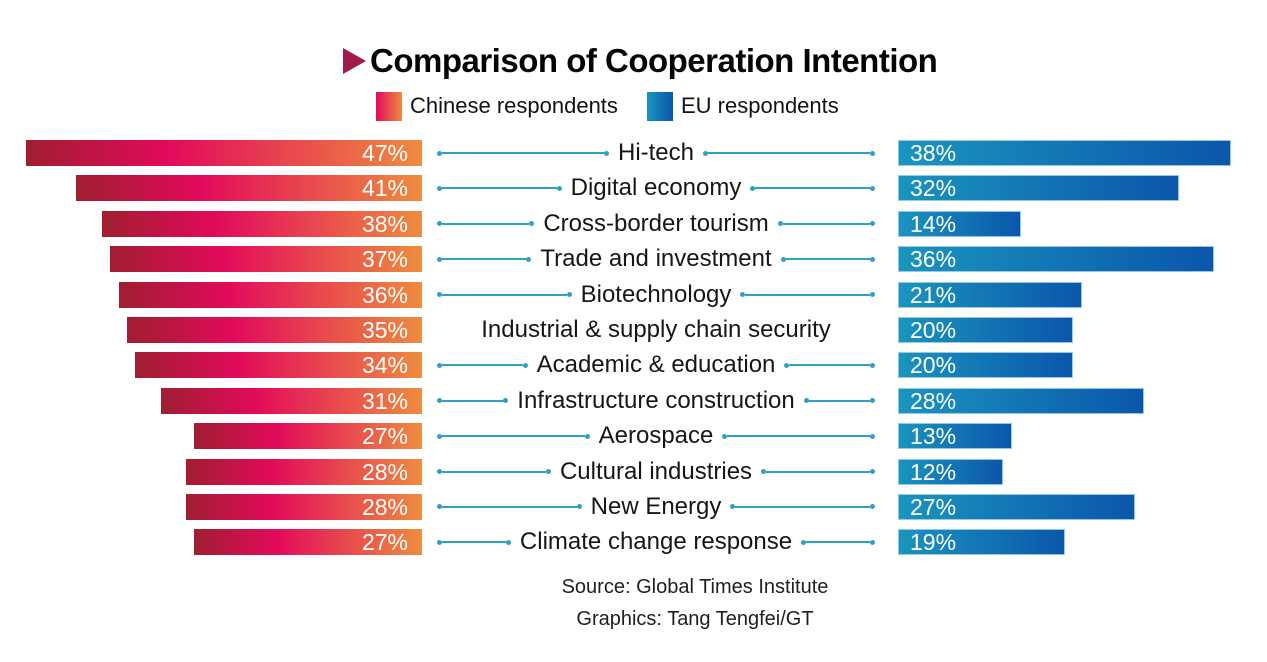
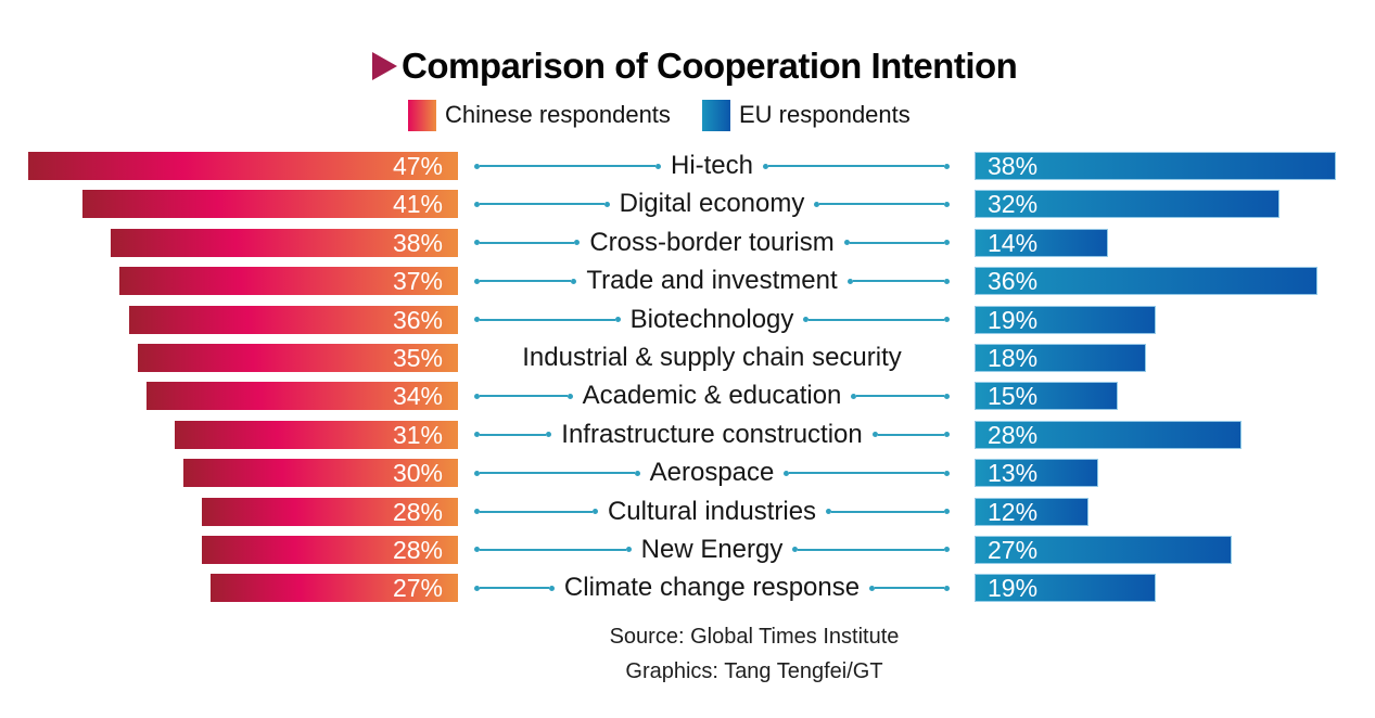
EU respondents/Biotechnology: 21% -> 19%
EU respondents/Industrial & supply chain security: 20% -> 18%
EU respondents/Academic & education: 20% -> 15%
Chinese respondents/Aerospace: 27% -> 30%
